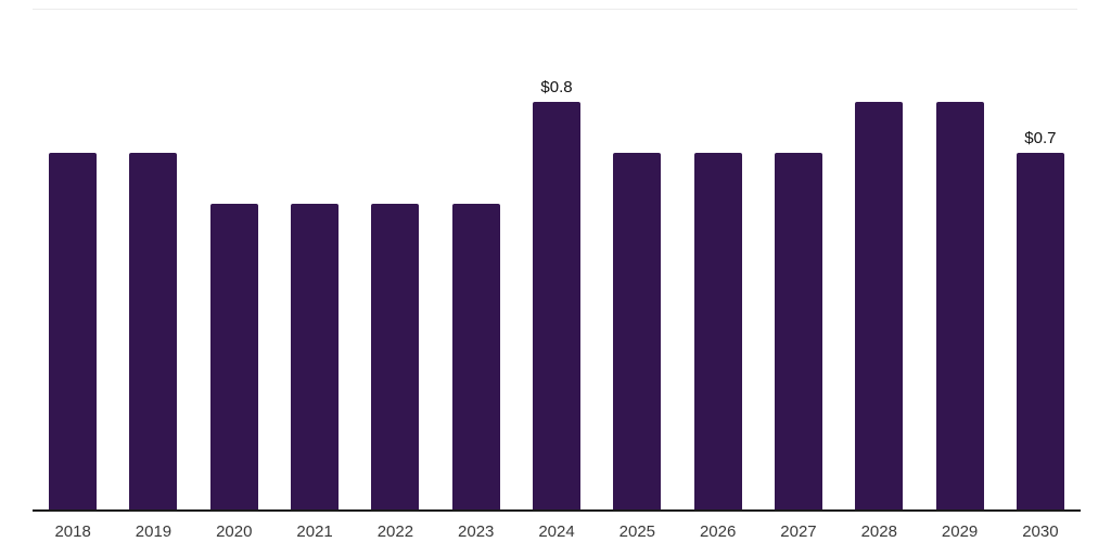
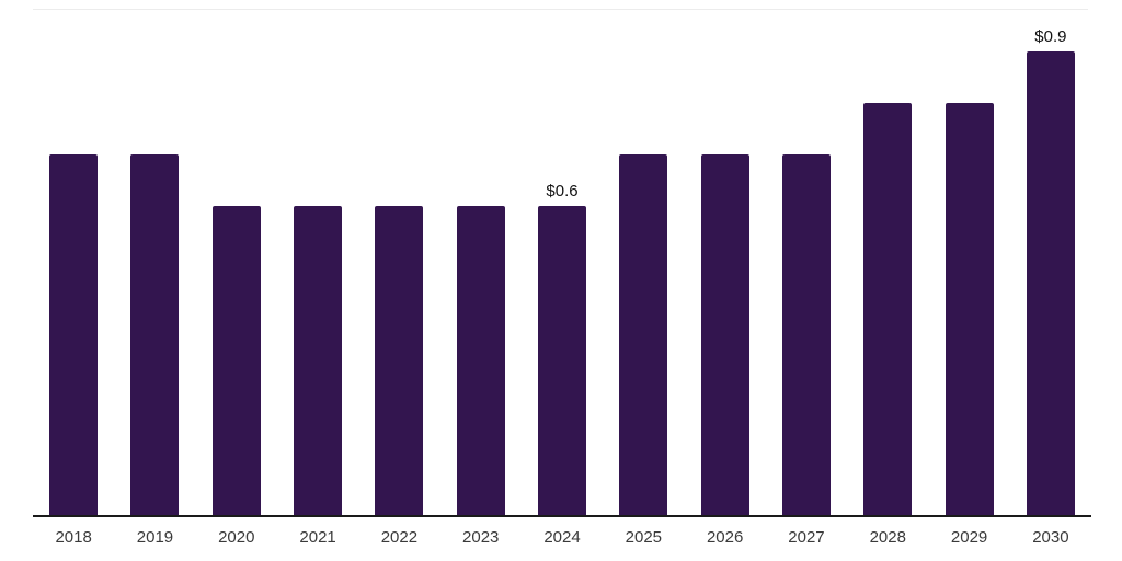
2024: $0.8 -> $0.6
2030: $0.7 -> $0.9
